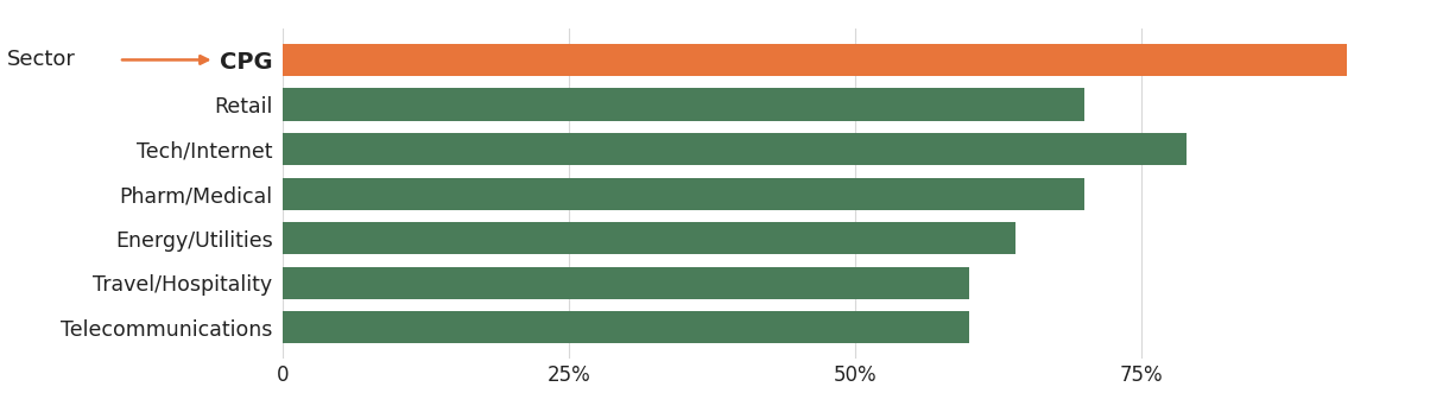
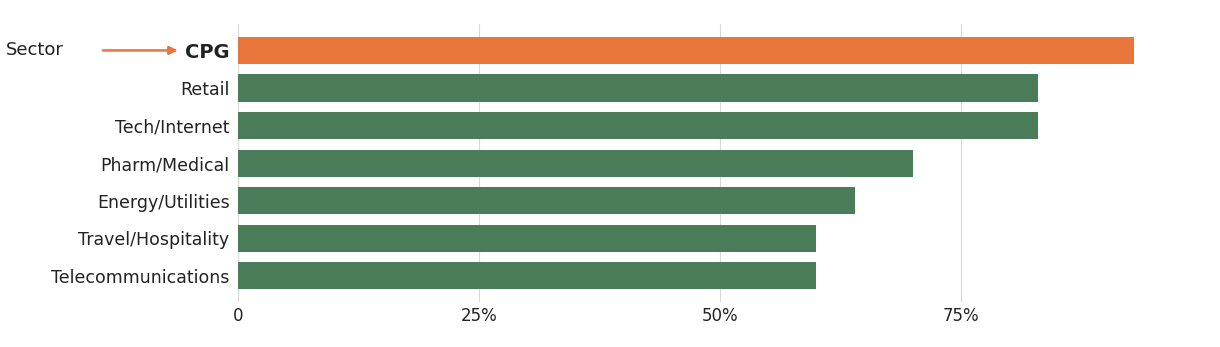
Retail: 70% -> 83%
Tech/Internet: 79% -> 83%
